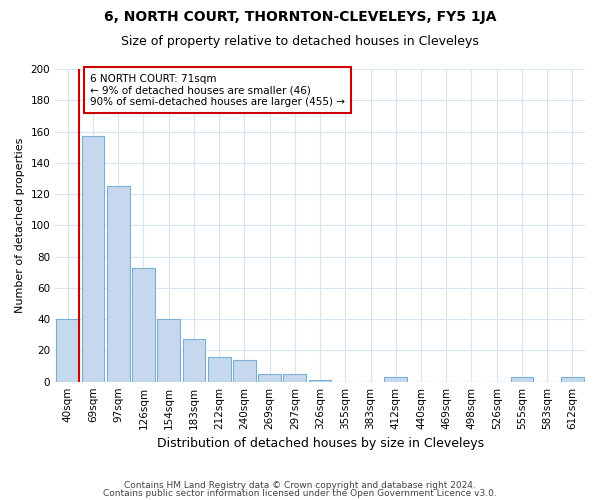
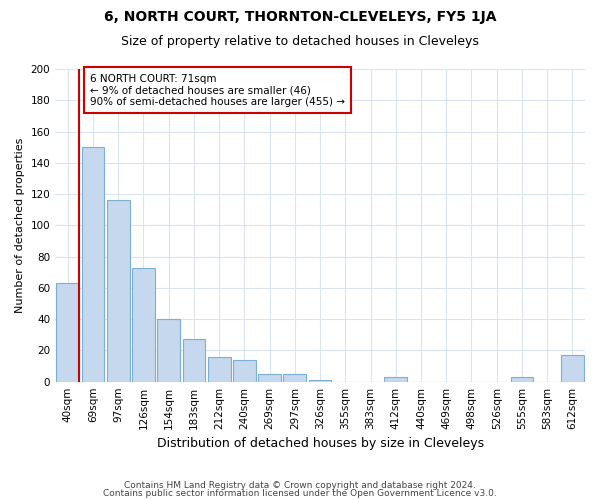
40sqm: 40 -> 63
69sqm: 157 -> 150
97sqm: 125 -> 116
612sqm: 3 -> 17
